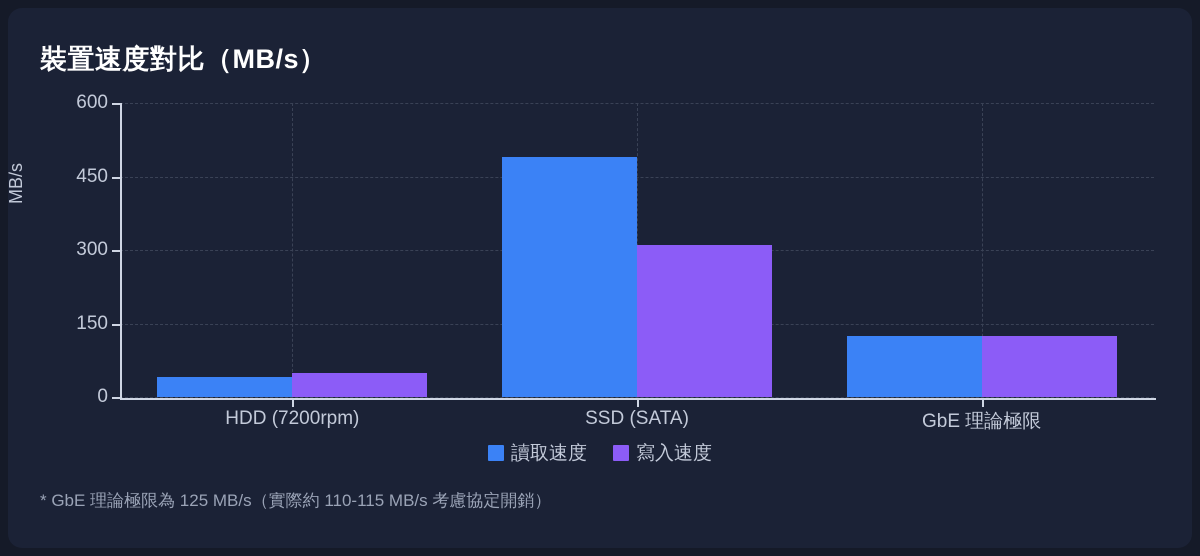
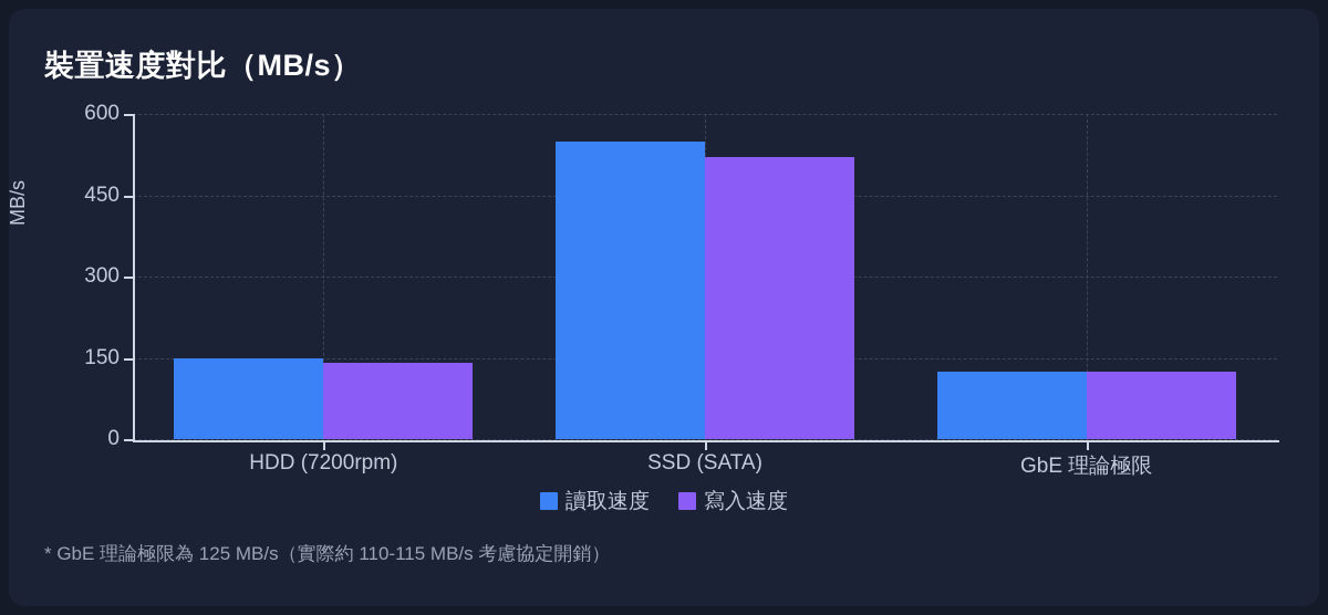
讀取速度/HDD (7200rpm): 40 -> 150
寫入速度/HDD (7200rpm): 50 -> 140
讀取速度/SSD (SATA): 490 -> 550
寫入速度/SSD (SATA): 310 -> 520
